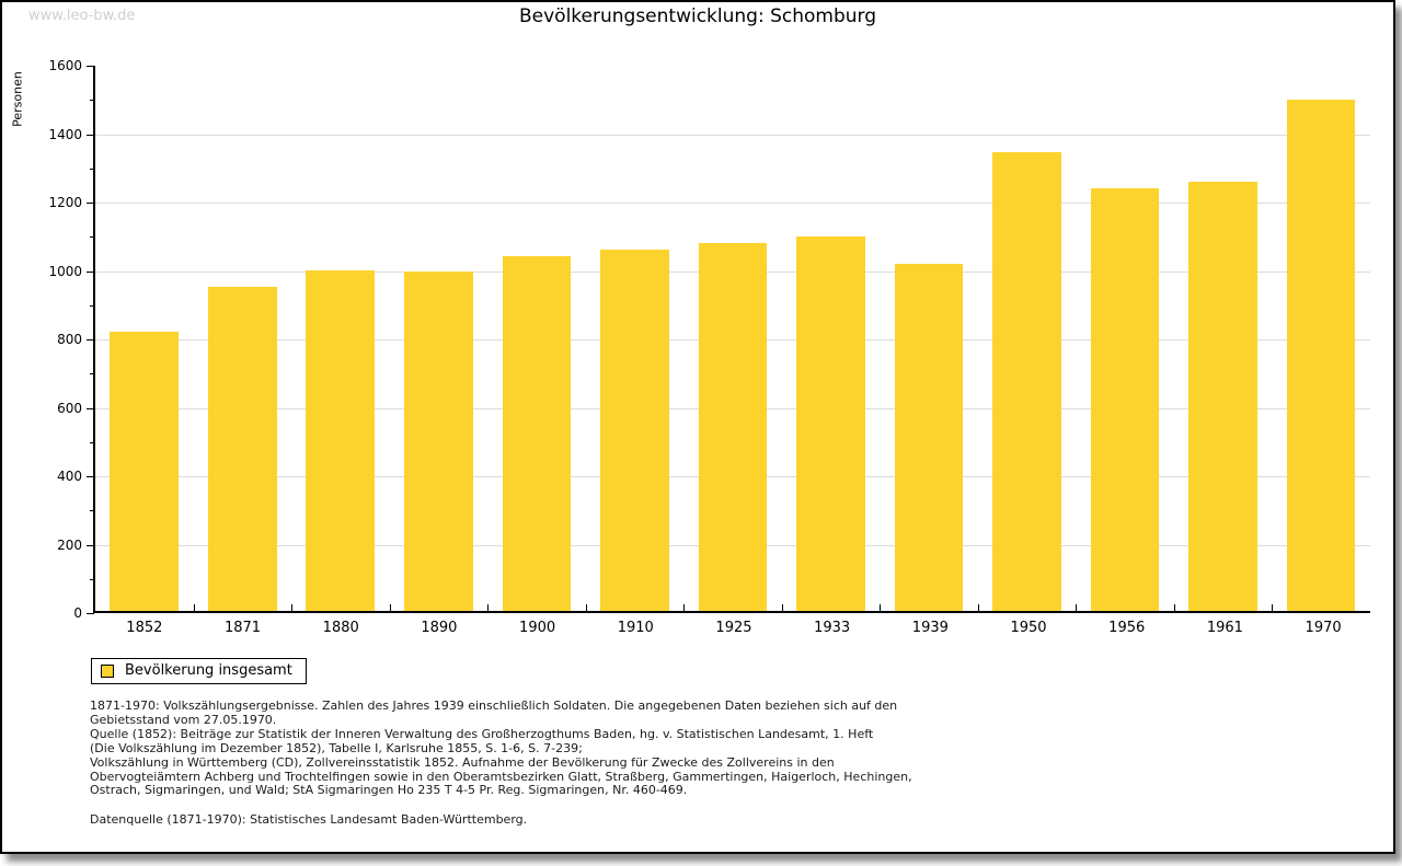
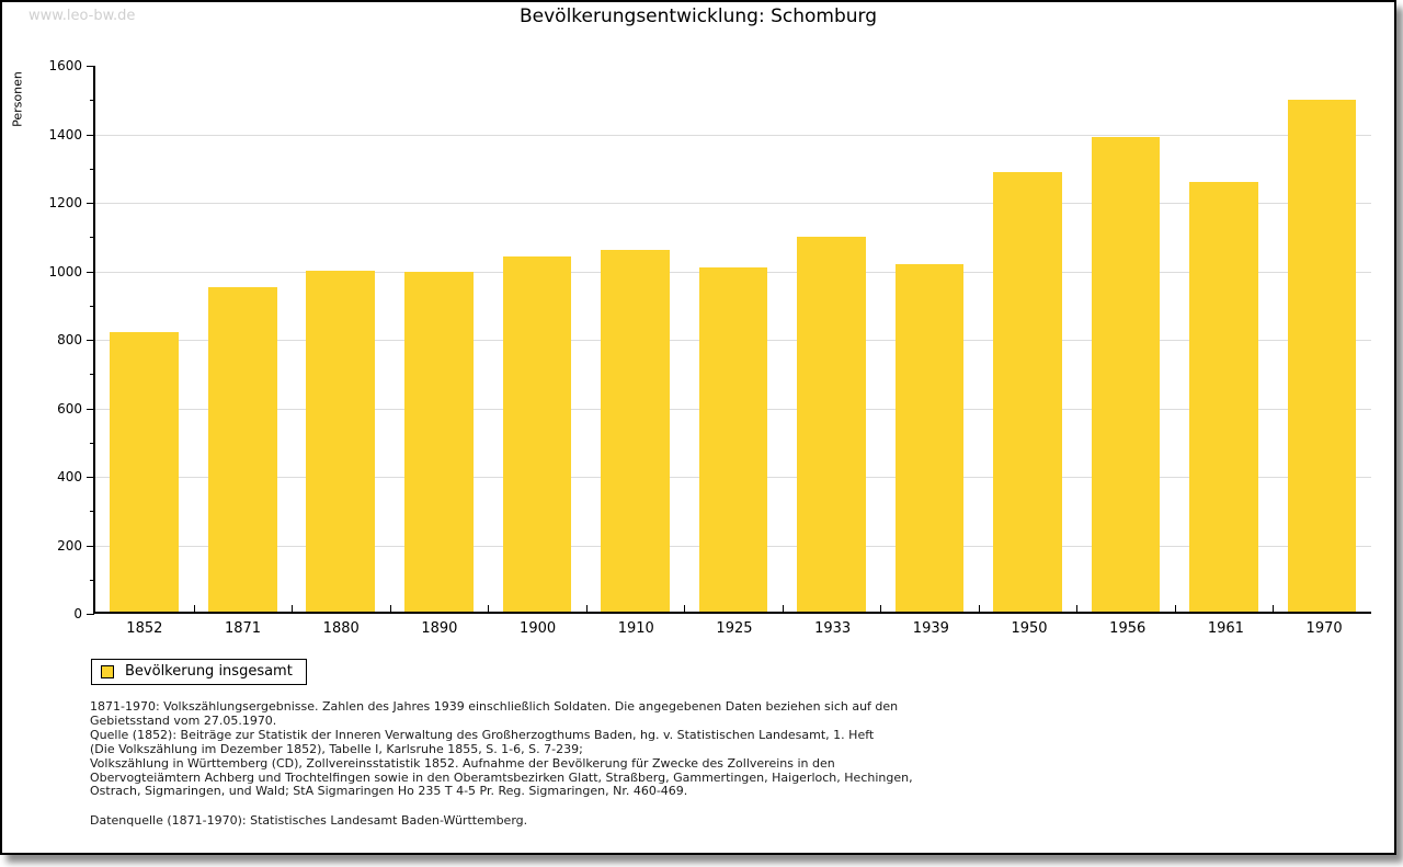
1925: 1080 -> 1010
1950: 1340 -> 1290
1956: 1240 -> 1390
